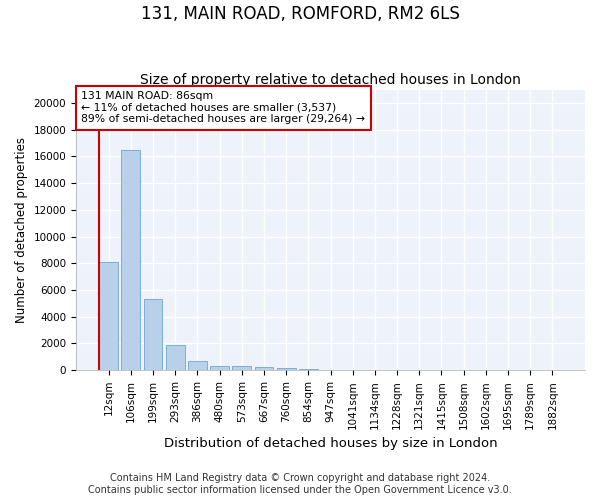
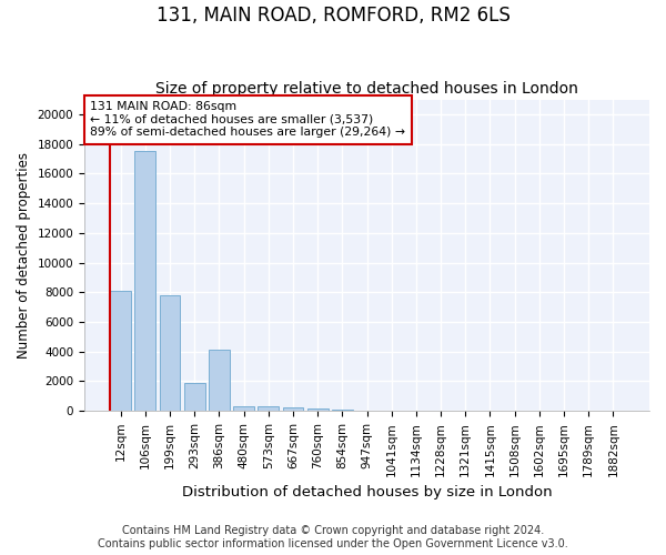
106sqm: 16500 -> 17500
199sqm: 5300 -> 7800
386sqm: 700 -> 4100
